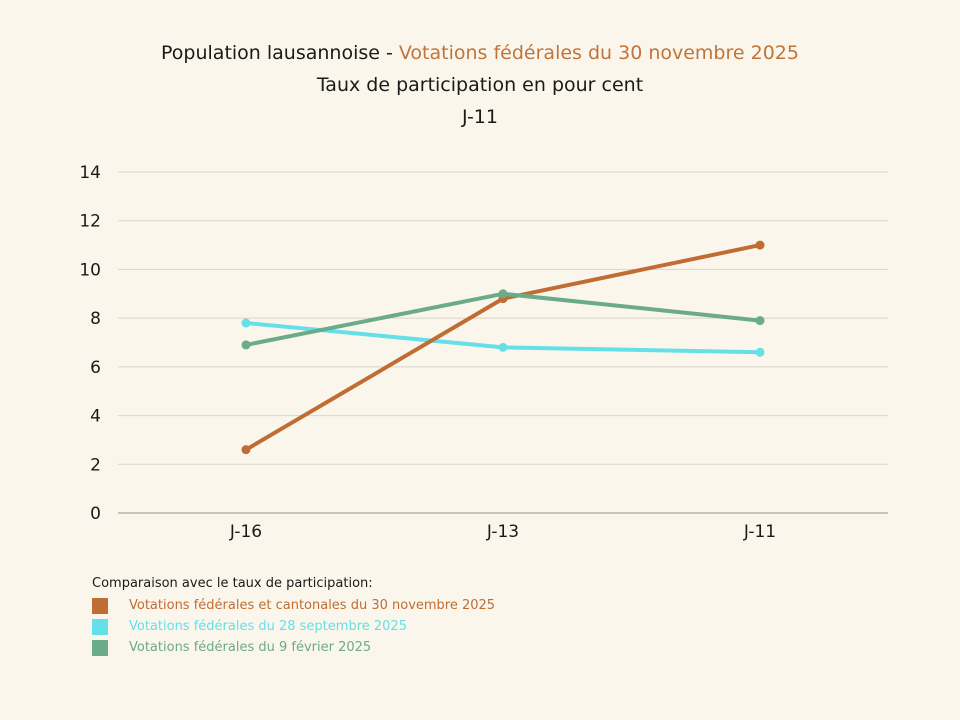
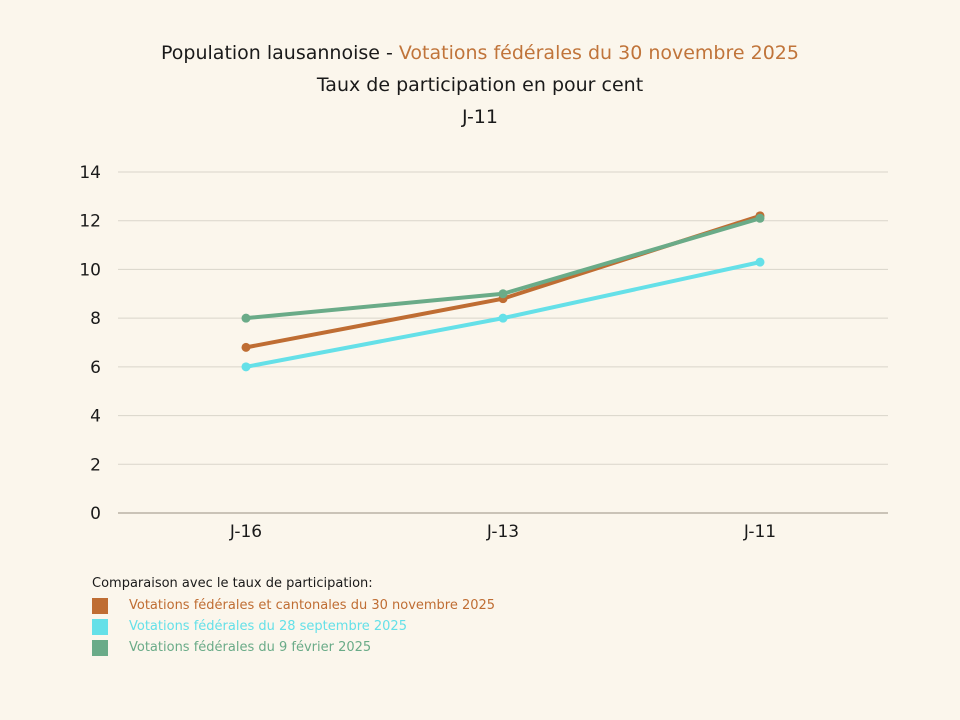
Votations fédérales et cantonales du 30 novembre 2025/J-16: 2.6 -> 6.8
Votations fédérales du 28 septembre 2025/J-16: 7.8 -> 6.0
Votations fédérales du 9 février 2025/J-16: 6.9 -> 8.0
Votations fédérales du 28 septembre 2025/J-13: 6.8 -> 8.0
Votations fédérales et cantonales du 30 novembre 2025/J-11: 11.0 -> 12.2
Votations fédérales du 28 septembre 2025/J-11: 6.6 -> 10.3
Votations fédérales du 9 février 2025/J-11: 7.9 -> 12.1
